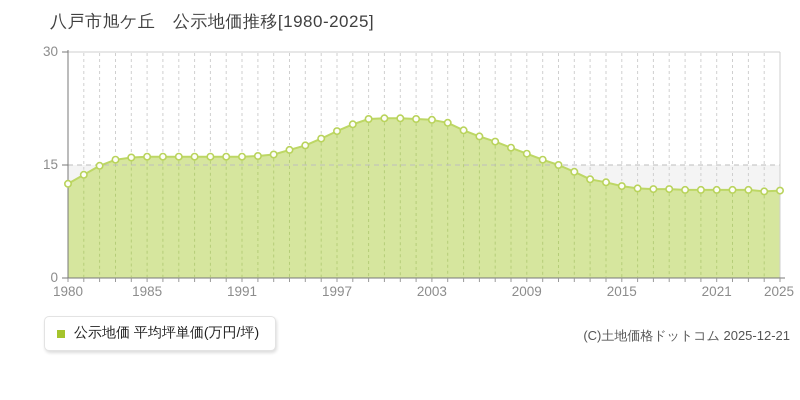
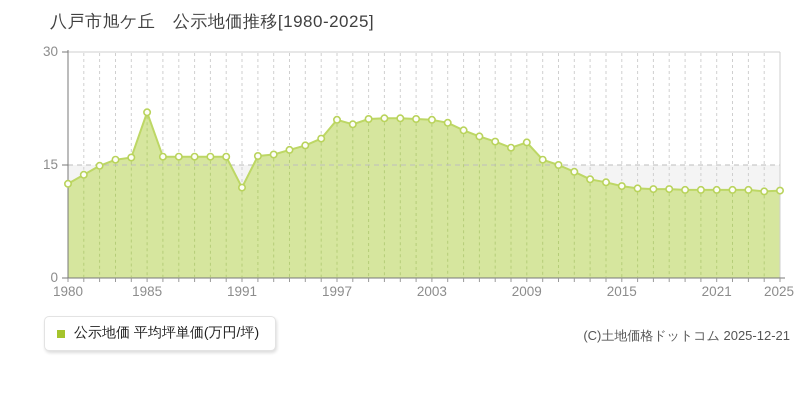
1985: 16 -> 22
1991: 16 -> 12
1997: 20 -> 21
2009: 16 -> 18
